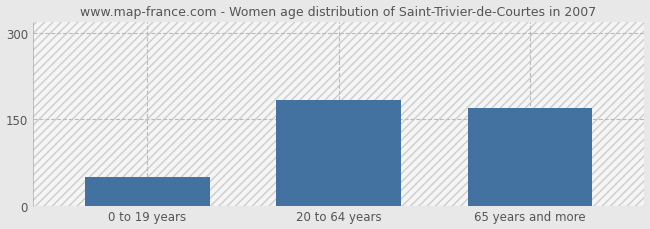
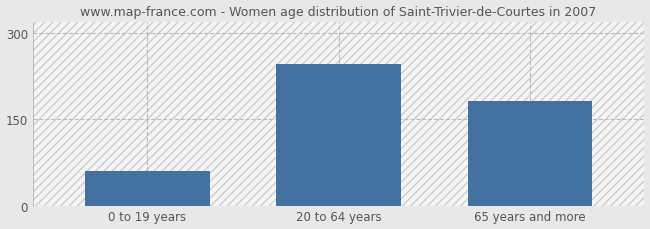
0 to 19 years: 50 -> 60
20 to 64 years: 183 -> 246
65 years and more: 170 -> 182
